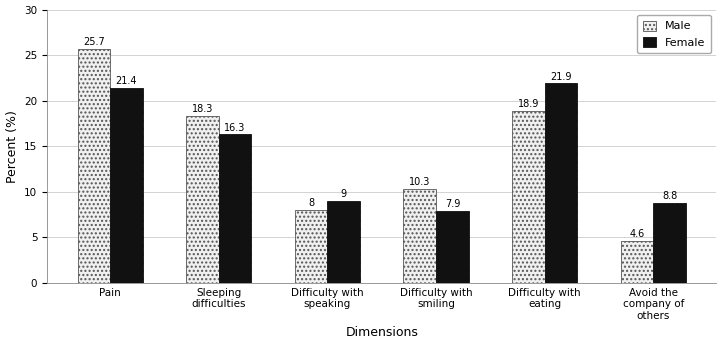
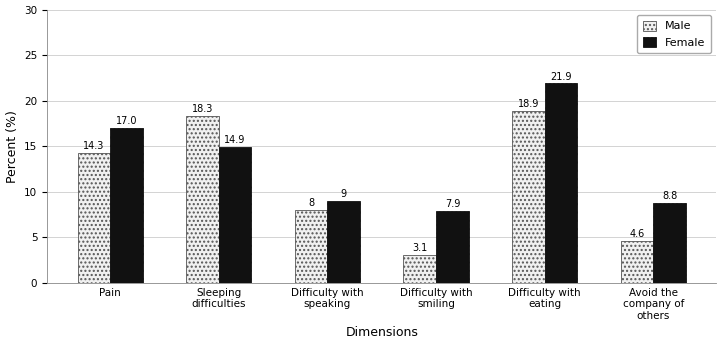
Male/Pain: 25.7 -> 14.3
Female/Pain: 21.4 -> 17.0
Female/Sleeping difficulties: 16.3 -> 14.9
Male/Difficulty with smiling: 10.3 -> 3.1
